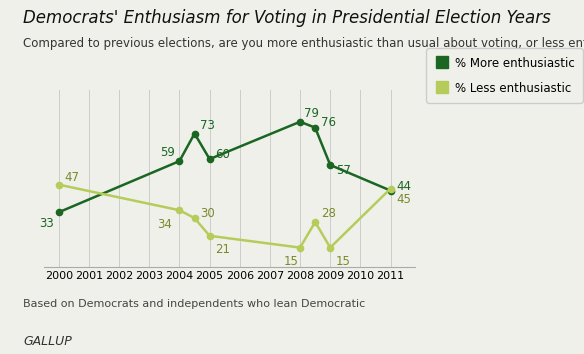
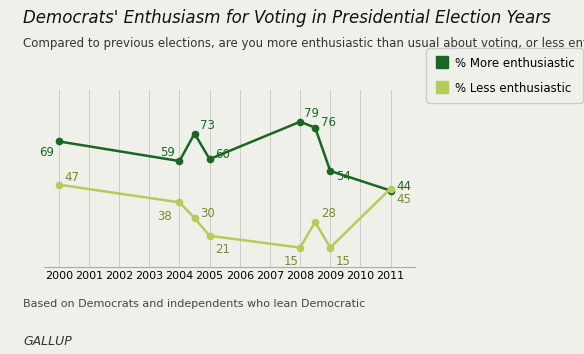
% More enthusiastic/2000: 33 -> 69
% Less enthusiastic/2004: 34 -> 38
% More enthusiastic/2009: 57 -> 54
